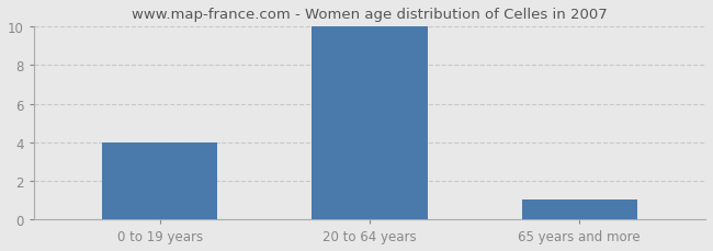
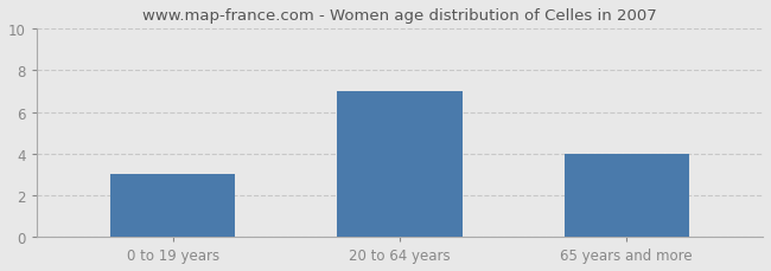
0 to 19 years: 4 -> 3
20 to 64 years: 10 -> 7
65 years and more: 1 -> 4
